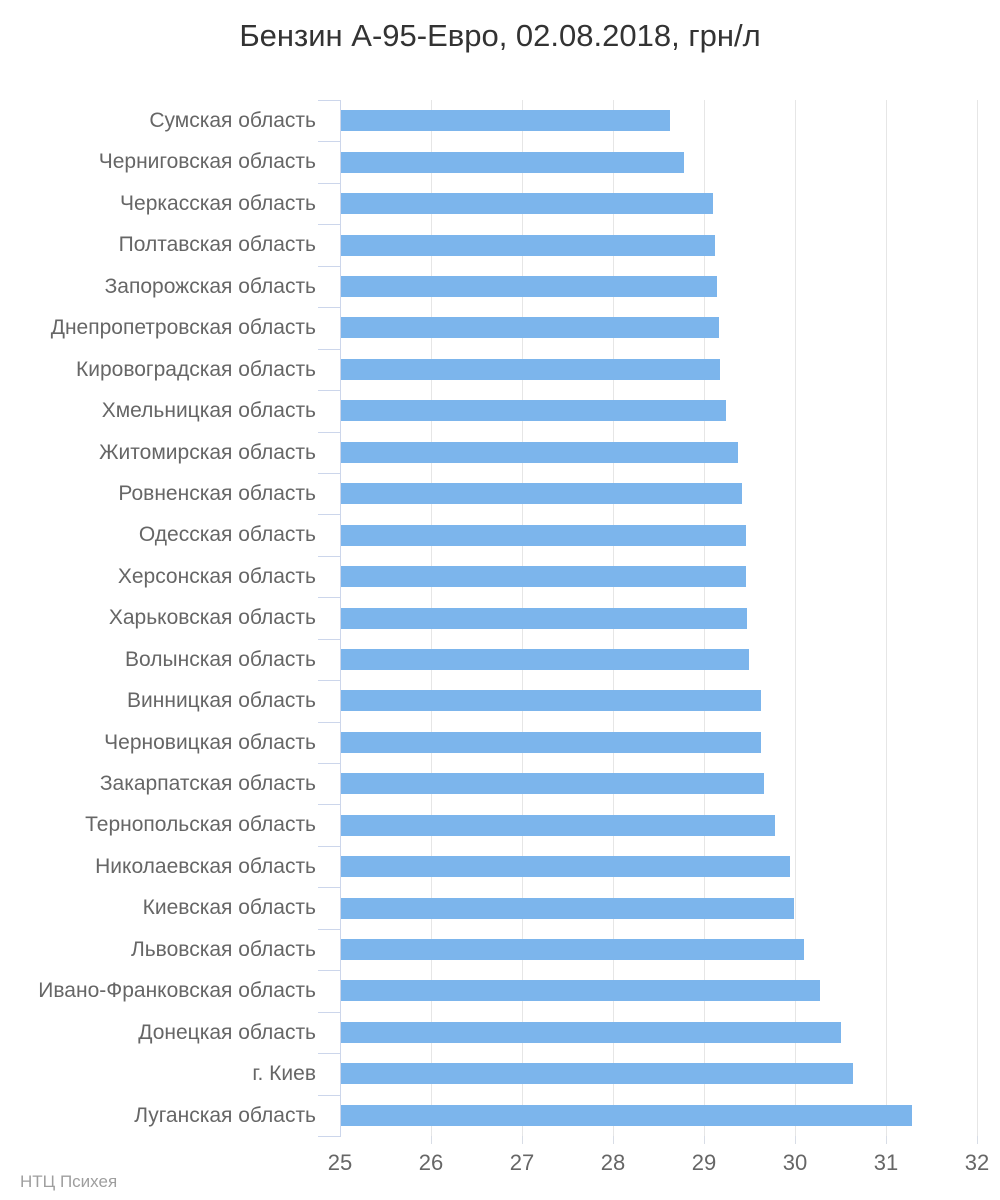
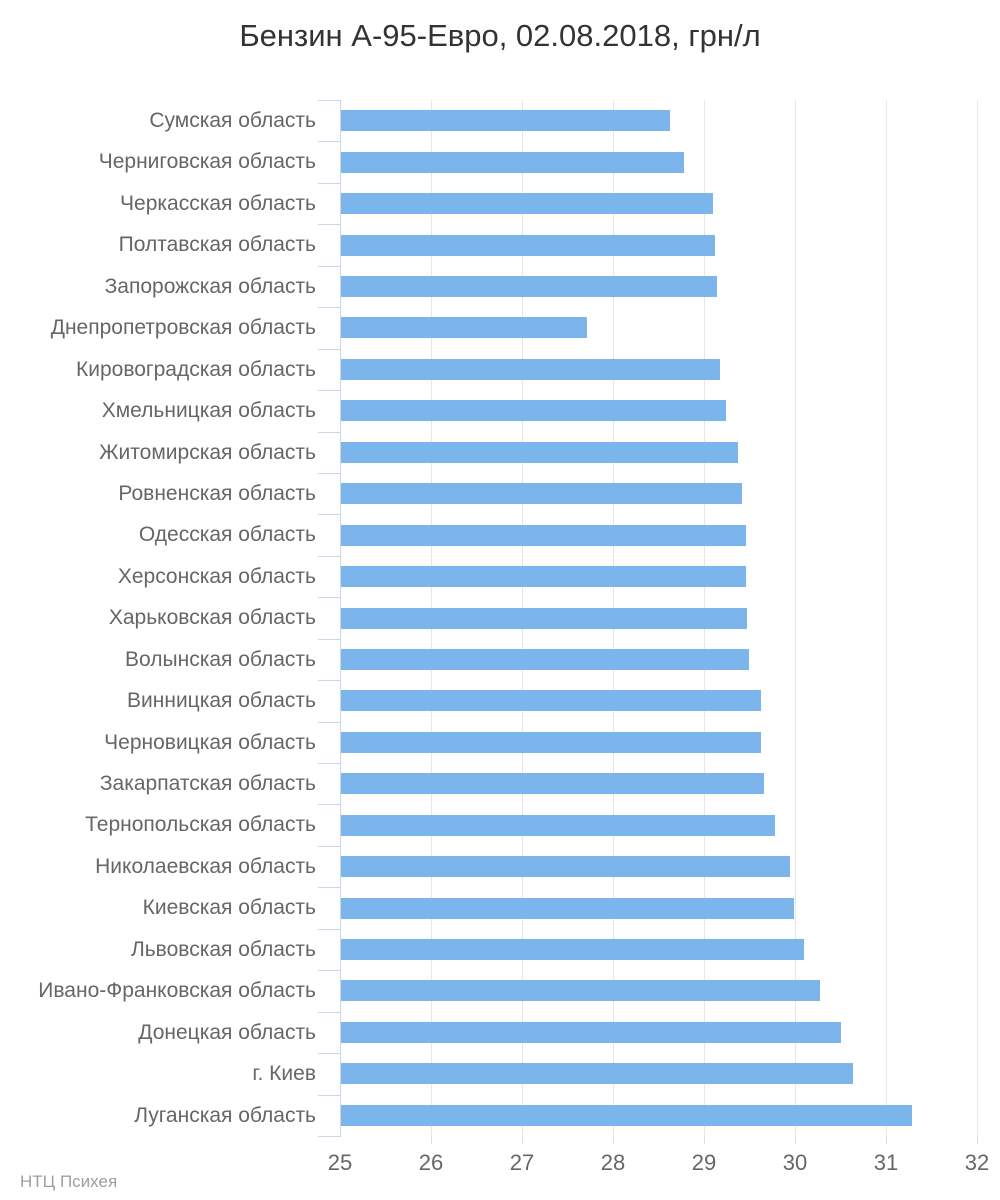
Днепропетровская область: 29.1 -> 27.7
